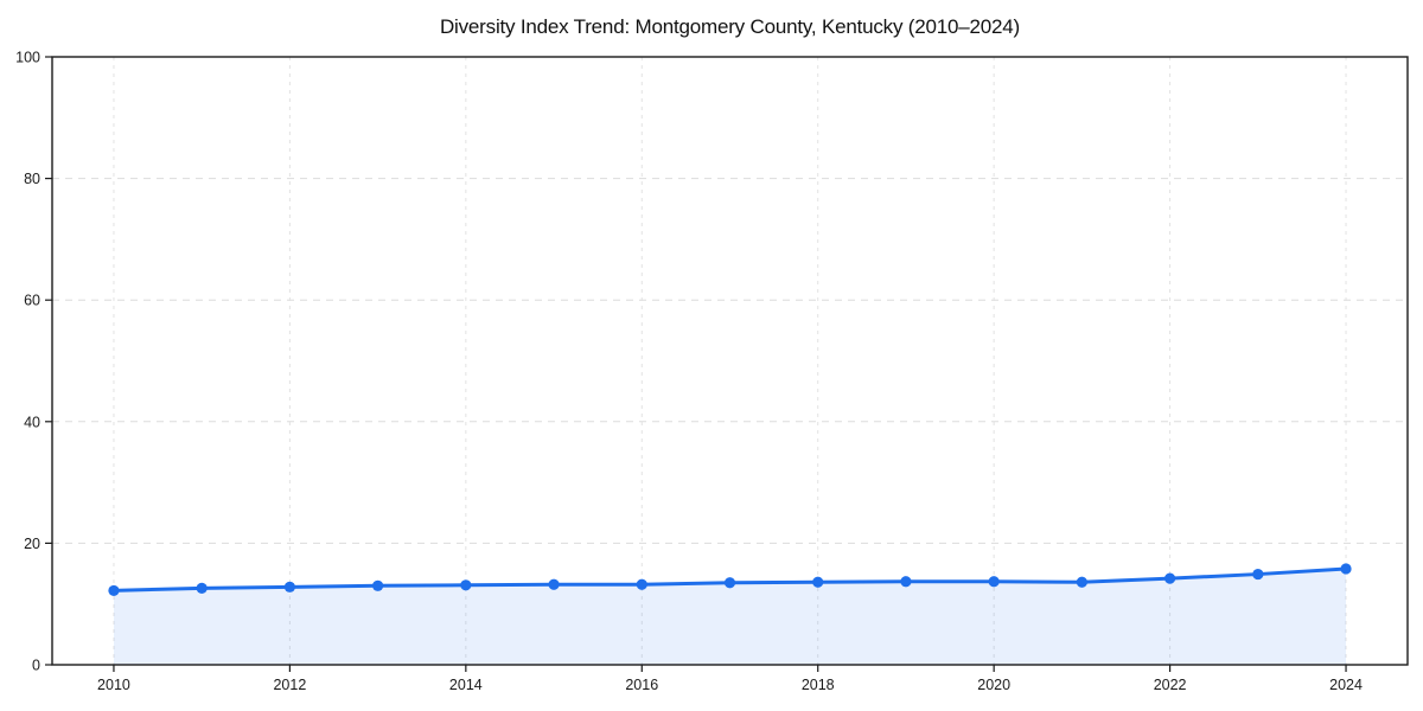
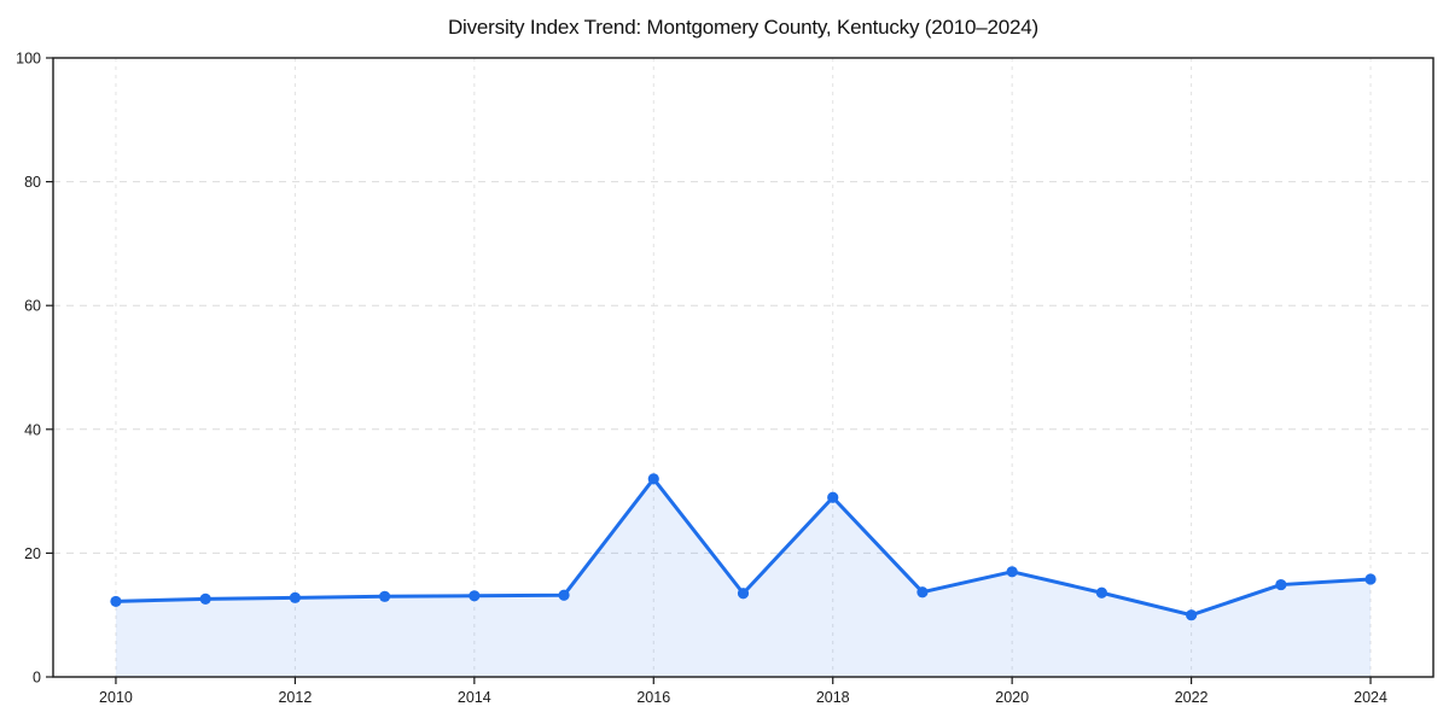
2016: 13 -> 32
2018: 14 -> 29
2020: 14 -> 17
2022: 14 -> 10
